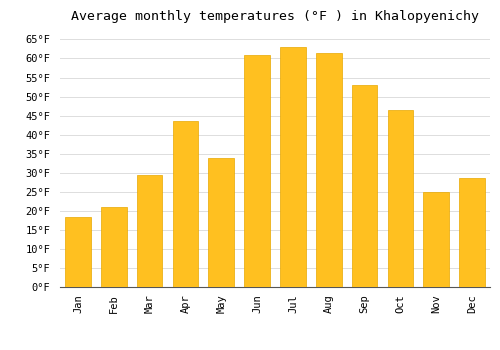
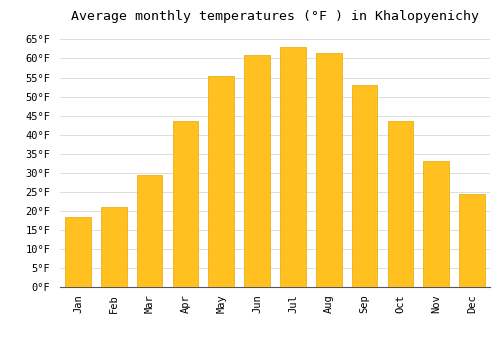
May: 34.0°F -> 55.5°F
Oct: 46.5°F -> 43.5°F
Nov: 25.0°F -> 33.0°F
Dec: 28.5°F -> 24.5°F
